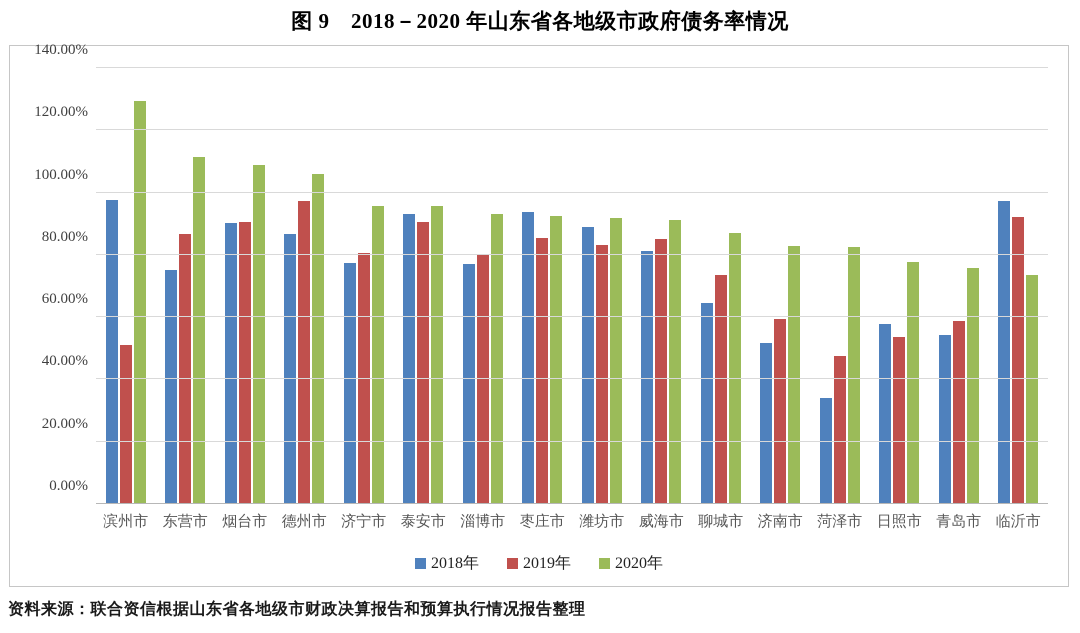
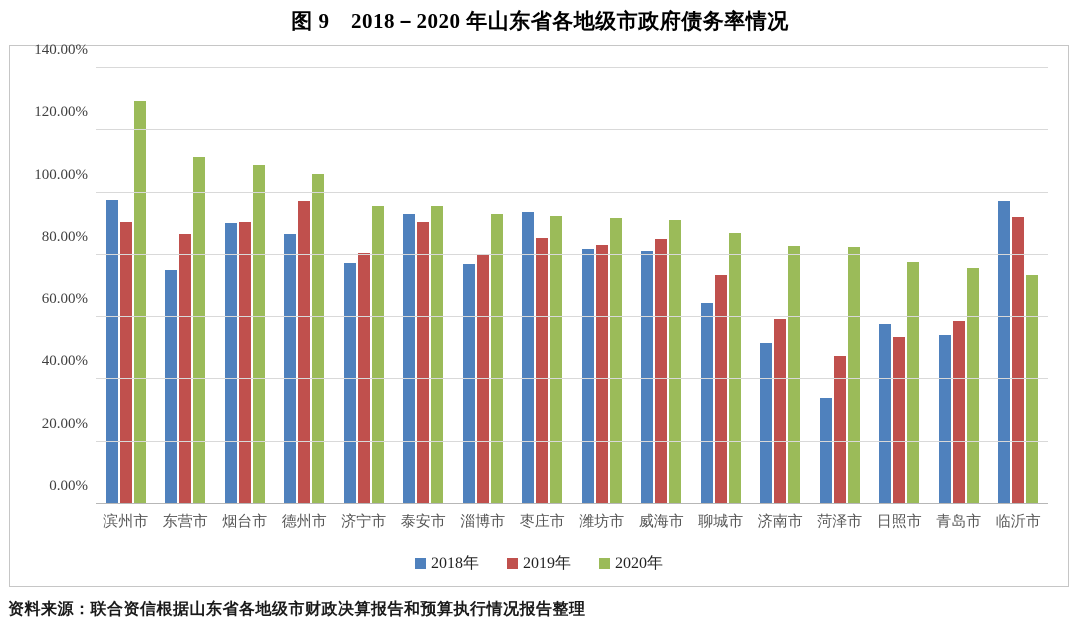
2019年/滨州市: 51% -> 91%
2018年/潍坊市: 89% -> 82%
